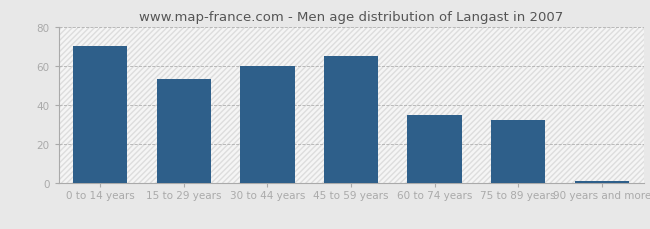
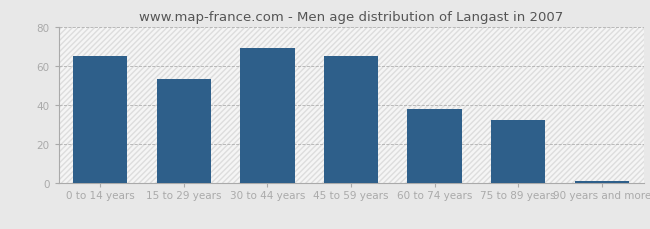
0 to 14 years: 70 -> 65
30 to 44 years: 60 -> 69
60 to 74 years: 35 -> 38
